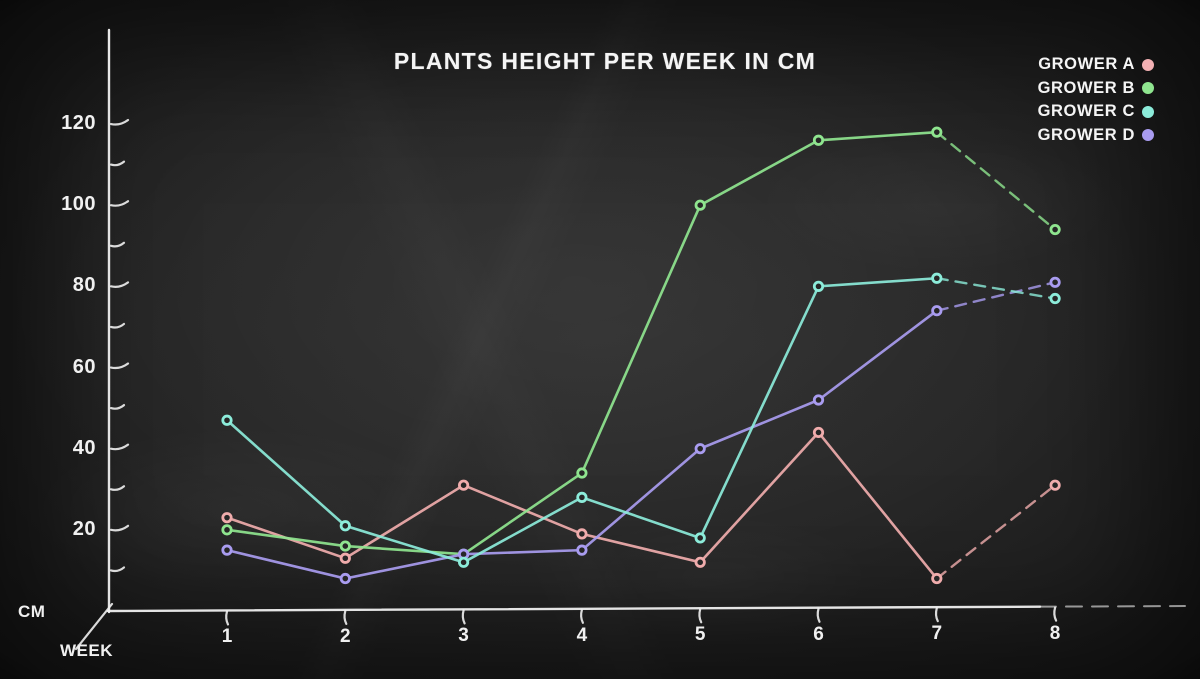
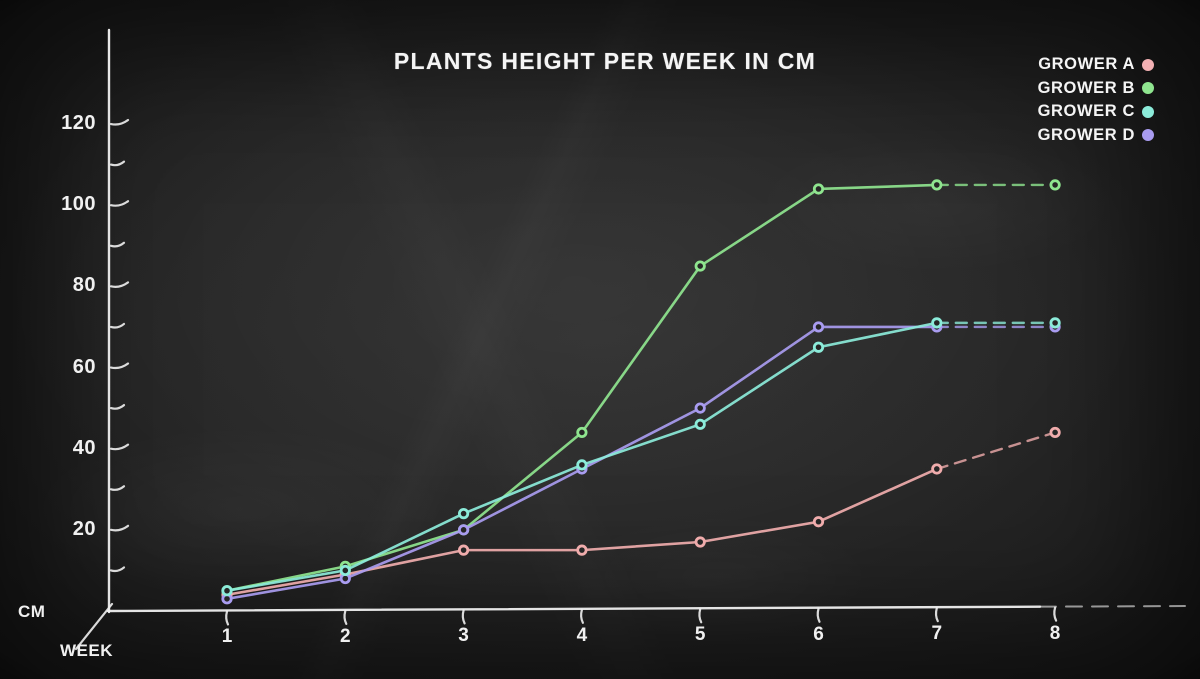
GROWER A/1: 23 -> 4
GROWER B/1: 20 -> 5
GROWER C/1: 47 -> 5
GROWER D/1: 15 -> 3
GROWER A/2: 13 -> 9
GROWER B/2: 16 -> 11
GROWER C/2: 21 -> 10
GROWER A/3: 31 -> 15
GROWER B/3: 14 -> 20
GROWER C/3: 12 -> 24
GROWER D/3: 14 -> 20
GROWER A/4: 19 -> 15
GROWER B/4: 34 -> 44
GROWER C/4: 28 -> 36
GROWER D/4: 15 -> 35
GROWER A/5: 12 -> 17
GROWER B/5: 100 -> 85
GROWER C/5: 18 -> 46
GROWER D/5: 40 -> 50
GROWER A/6: 44 -> 22
GROWER B/6: 116 -> 104
GROWER C/6: 80 -> 65
GROWER D/6: 52 -> 70
GROWER A/7: 8 -> 35
GROWER B/7: 118 -> 105
GROWER C/7: 82 -> 71
GROWER D/7: 74 -> 70
GROWER A/8: 31 -> 44
GROWER B/8: 94 -> 105
GROWER C/8: 77 -> 71
GROWER D/8: 81 -> 70
